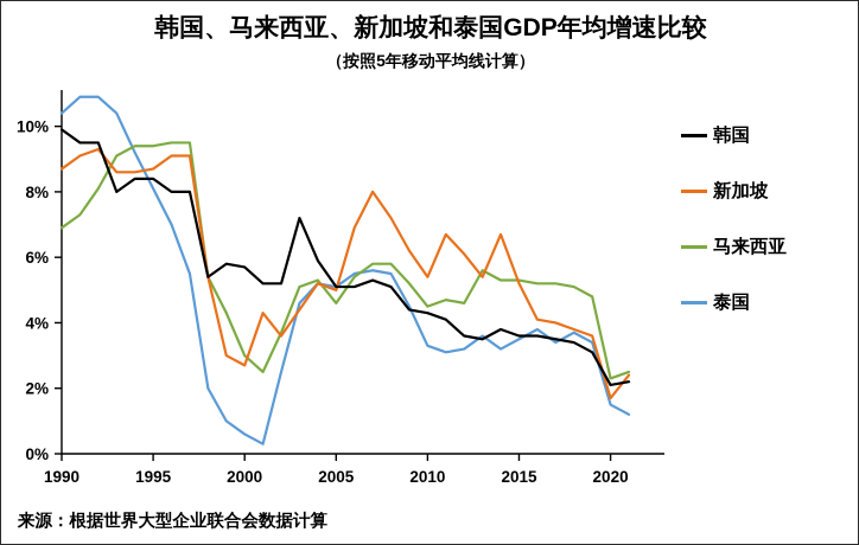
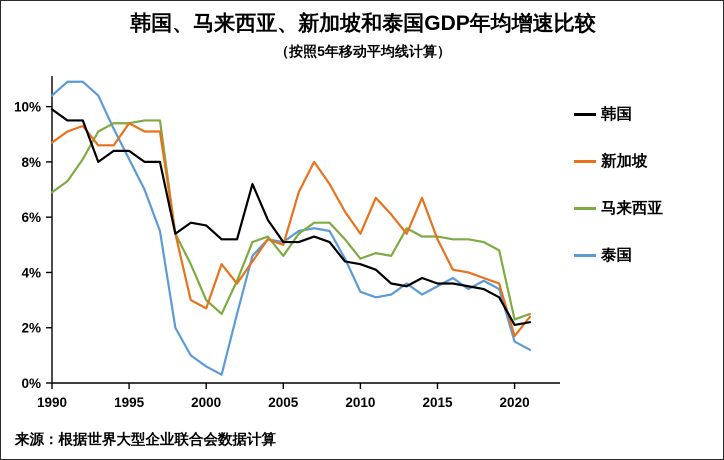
新加坡/1995: 8.7% -> 9.4%
